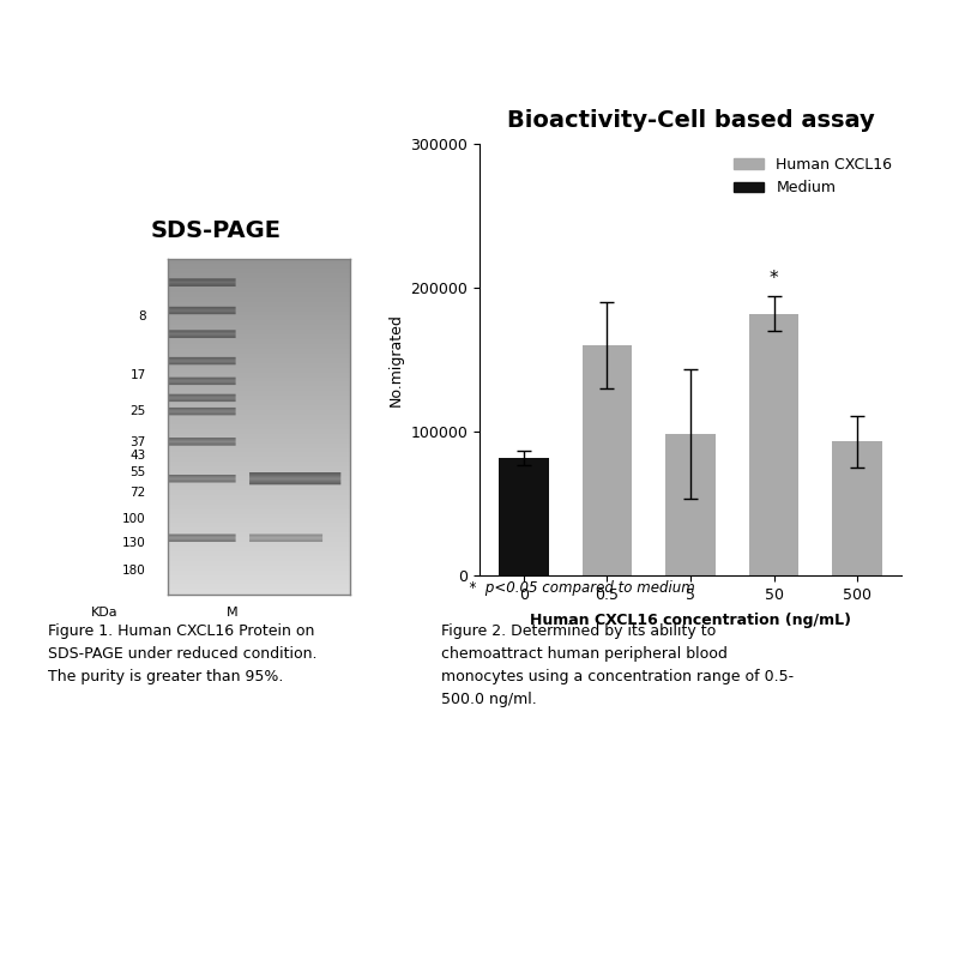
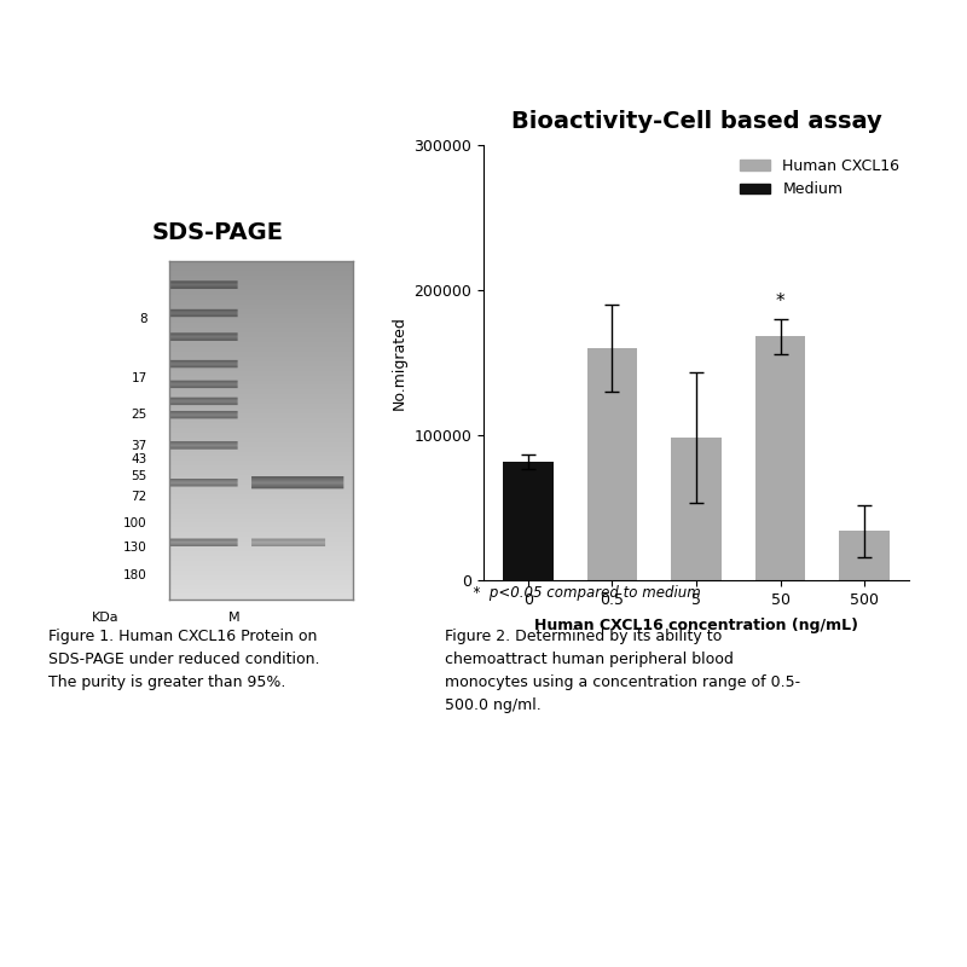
50: 182000 -> 168000
500: 93000 -> 34000
